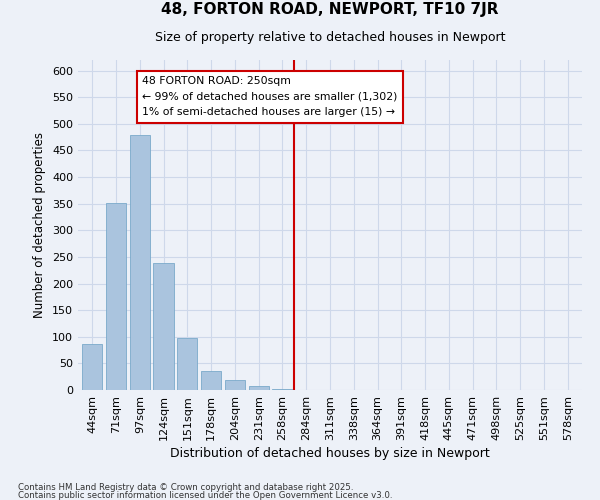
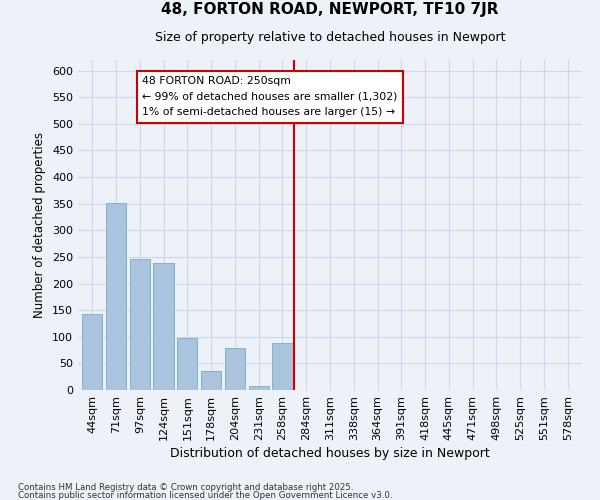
44sqm: 87 -> 142
97sqm: 480 -> 246
204sqm: 18 -> 78
258sqm: 2 -> 88
